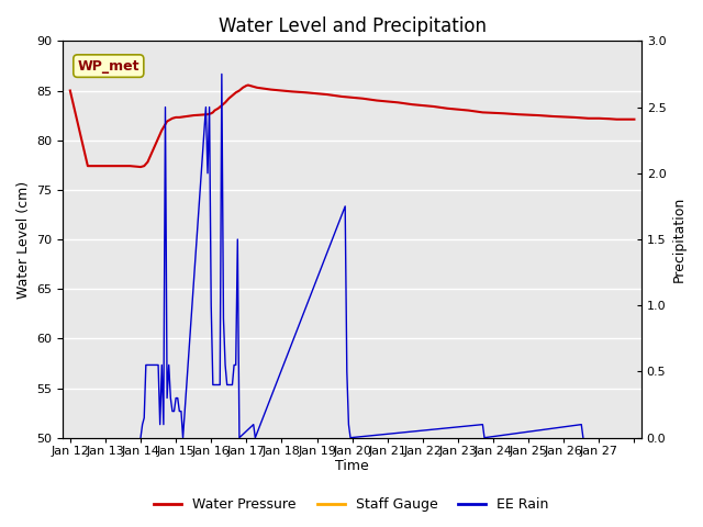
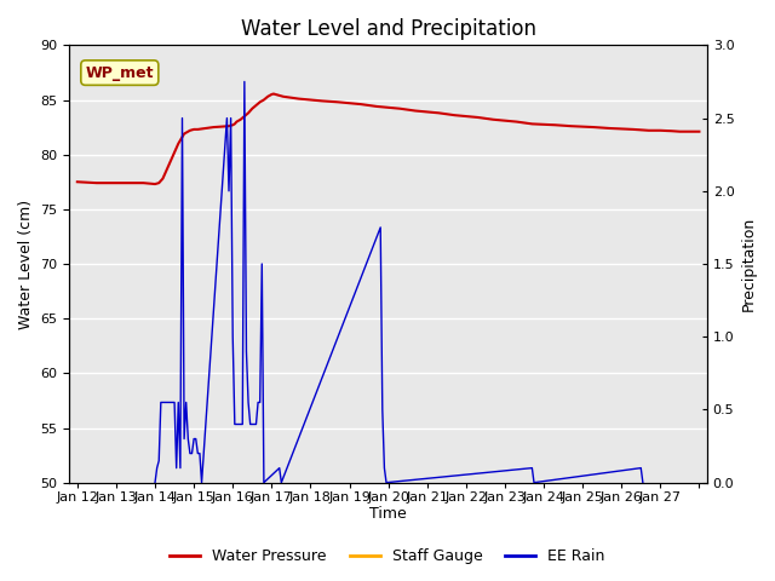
Water Pressure/Jan 12: 85.0 -> 77.5
